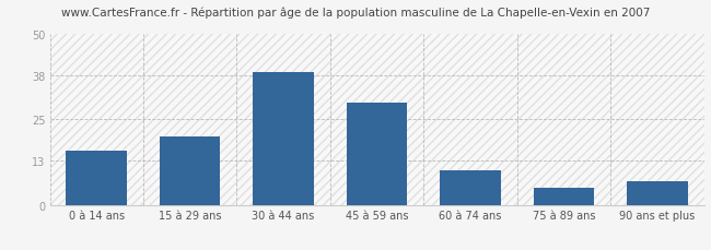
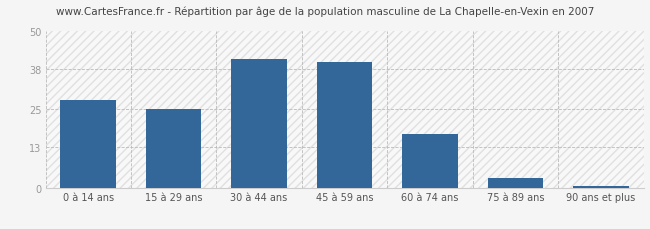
0 à 14 ans: 16.0 -> 28.0
15 à 29 ans: 20.0 -> 25.0
30 à 44 ans: 39.0 -> 41.0
45 à 59 ans: 30.0 -> 40.0
60 à 74 ans: 10.0 -> 17.0
75 à 89 ans: 5.0 -> 3.0
90 ans et plus: 7.0 -> 0.5
